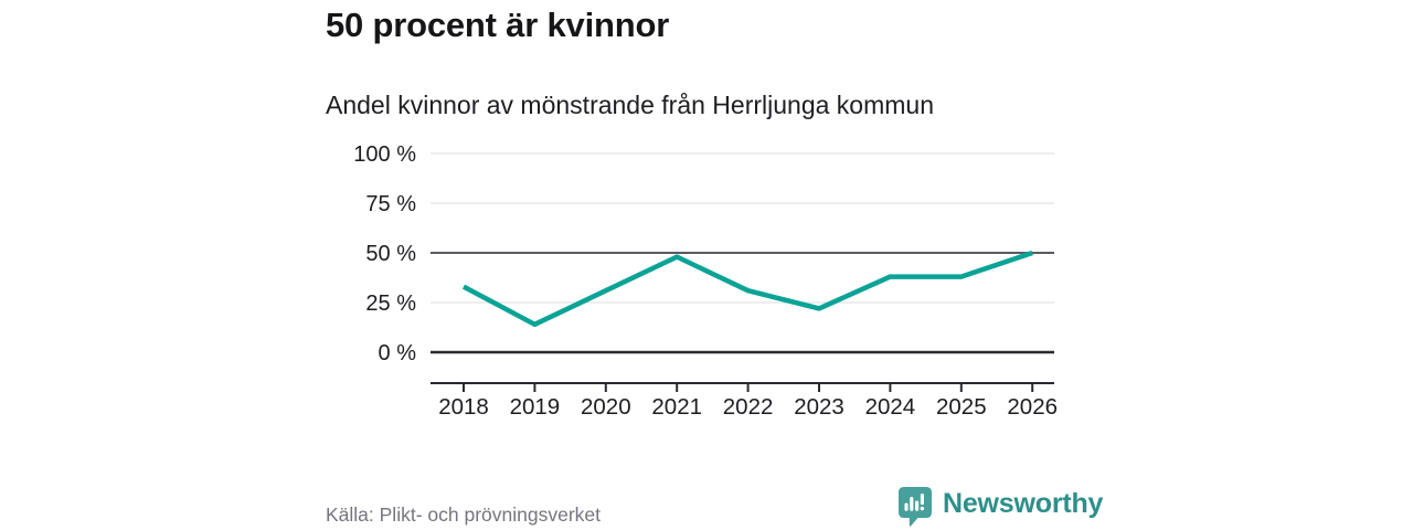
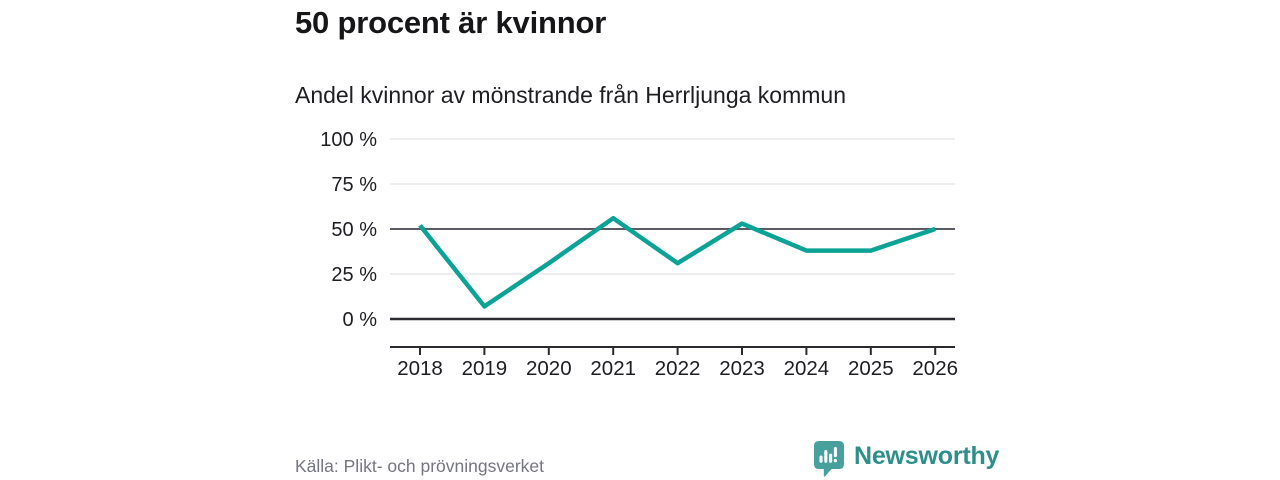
2018: 33% -> 52%
2019: 14% -> 7%
2021: 48% -> 56%
2023: 22% -> 53%
